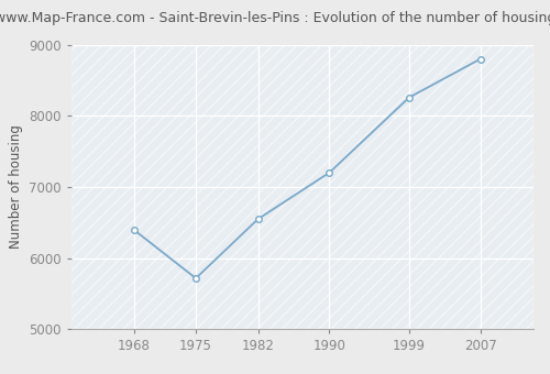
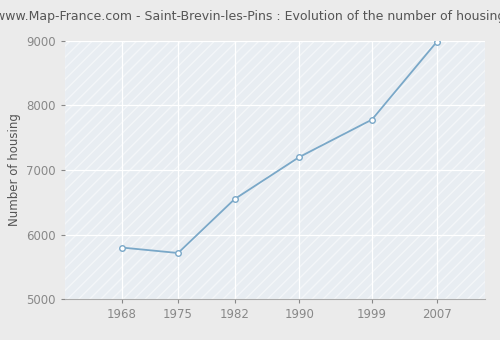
1968: 6400 -> 5800
1999: 8260 -> 7780
2007: 8800 -> 8980
